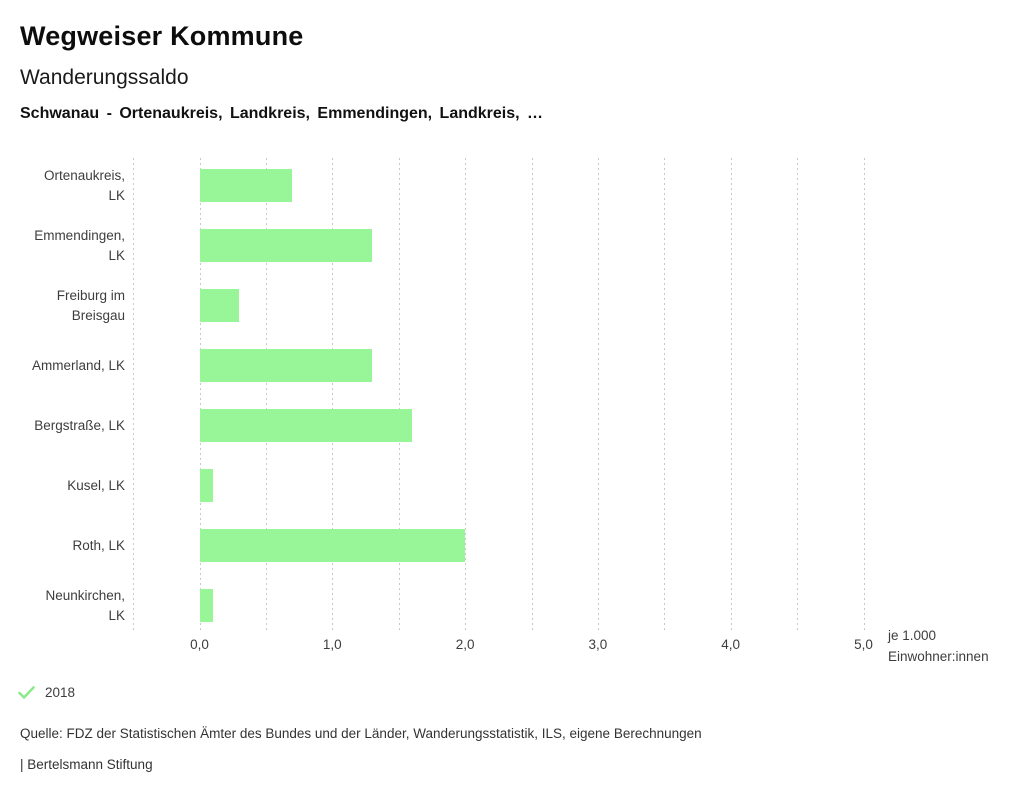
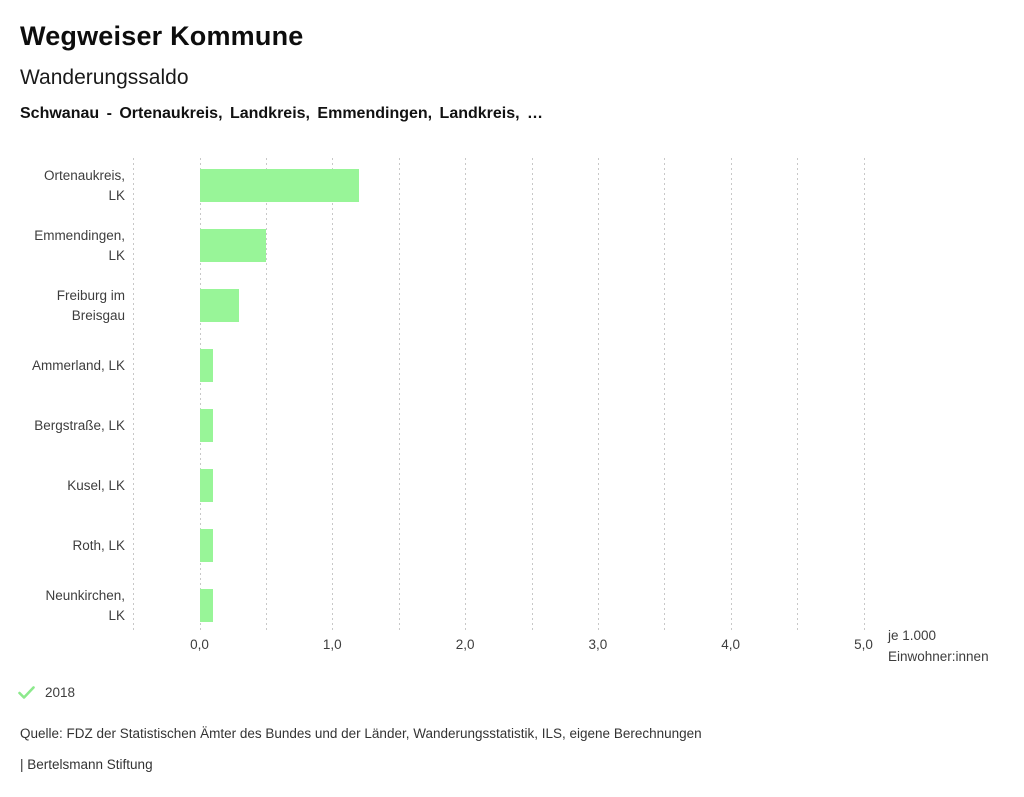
Ortenaukreis, LK: 0,7 -> 1,2
Emmendingen, LK: 1,3 -> 0,5
Ammerland, LK: 1,3 -> 0,1
Bergstraße, LK: 1,6 -> 0,1
Roth, LK: 2,0 -> 0,1
